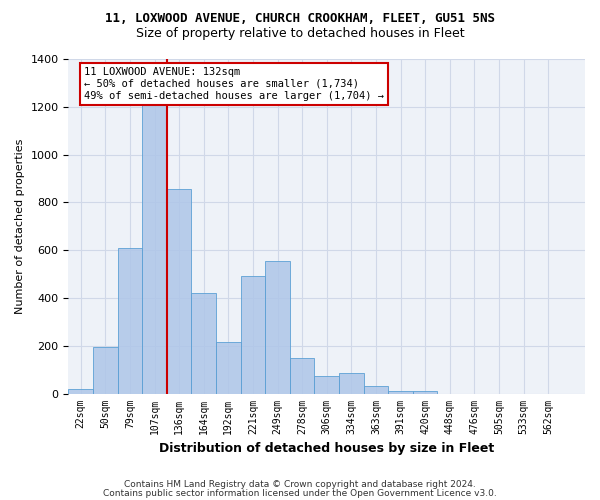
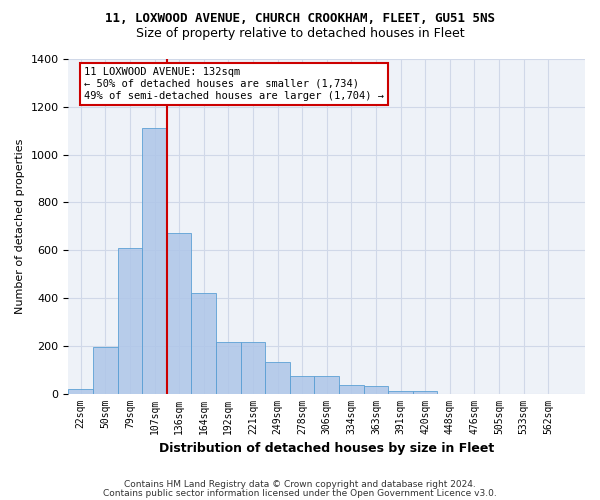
107sqm: 1220 -> 1110
136sqm: 855 -> 670
221sqm: 490 -> 215
249sqm: 555 -> 130
278sqm: 150 -> 75
334sqm: 85 -> 35
